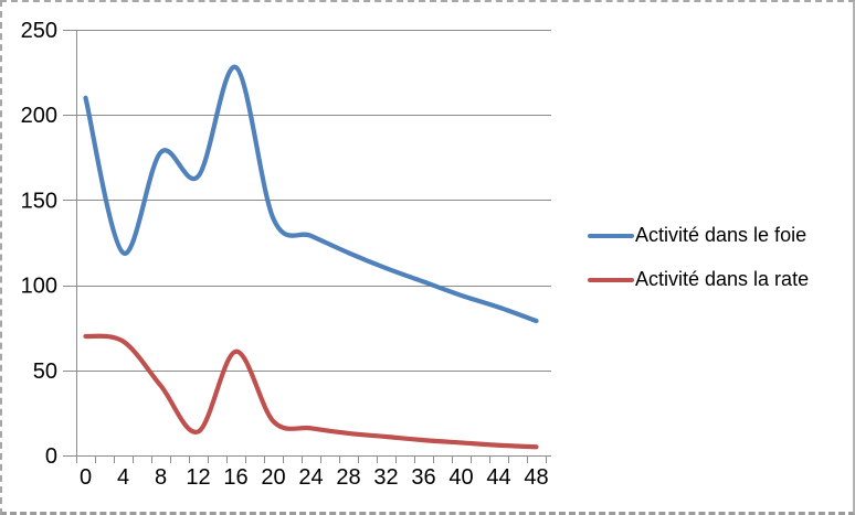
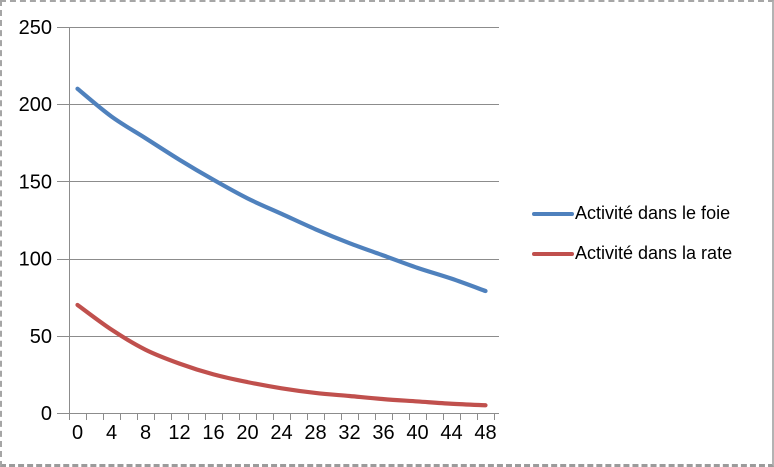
Activité dans le foie/4: 119 -> 192
Activité dans la rate/4: 67 -> 54
Activité dans la rate/12: 14 -> 32
Activité dans le foie/16: 228 -> 151
Activité dans la rate/16: 61 -> 25
